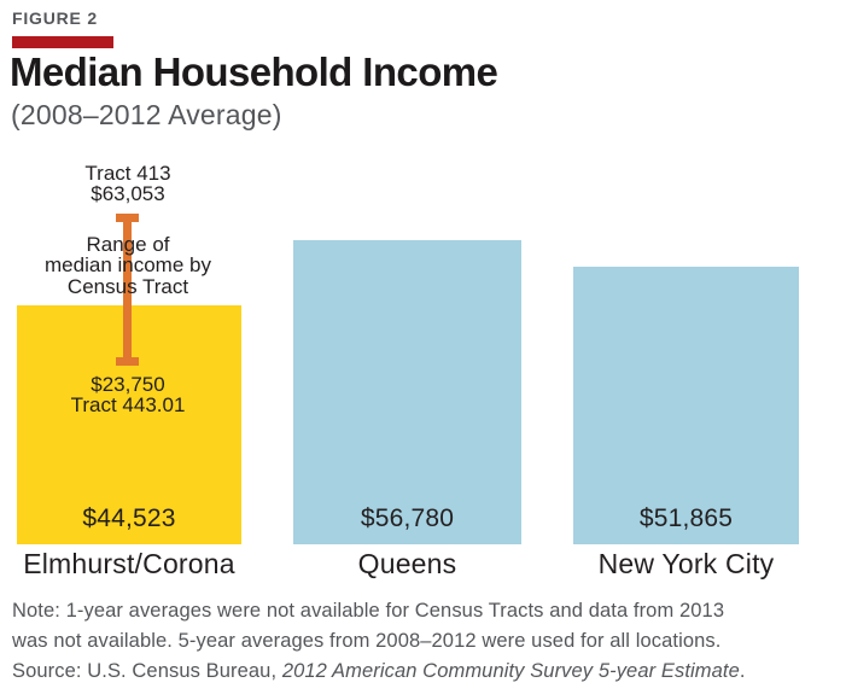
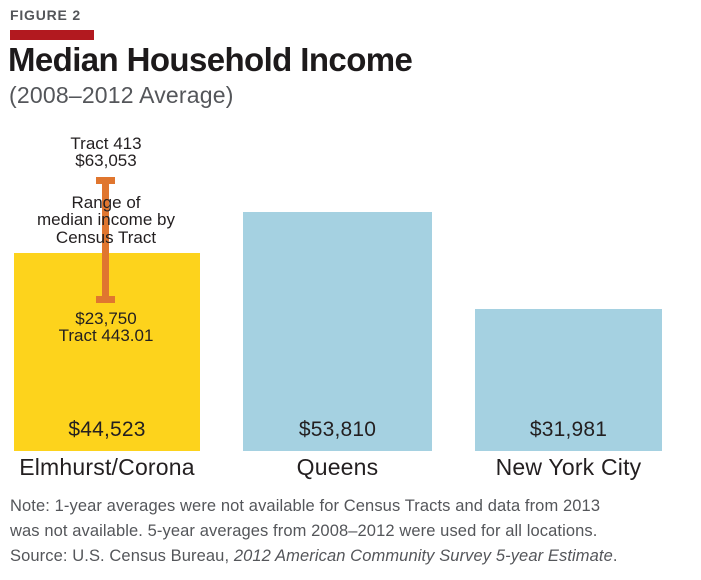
Queens: $56,780 -> $53,810
New York City: $51,865 -> $31,981
